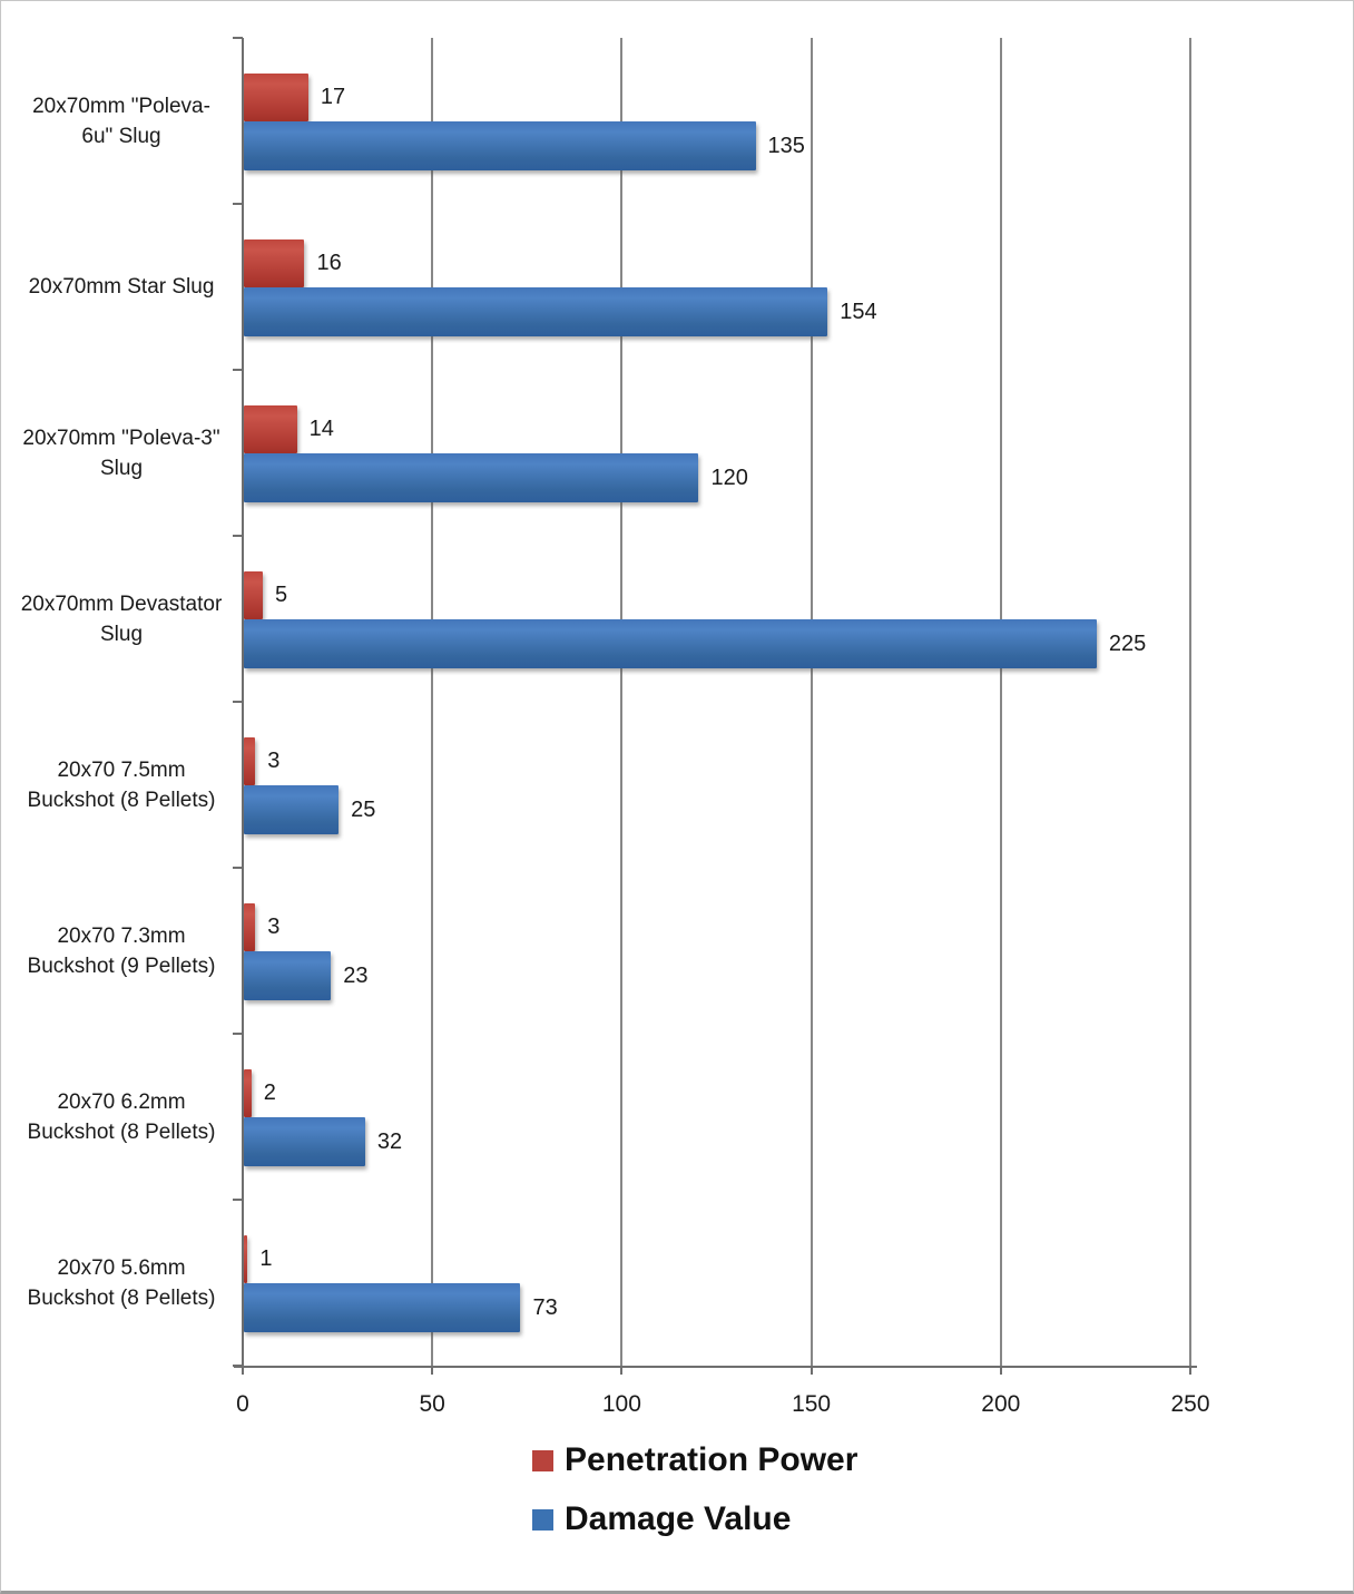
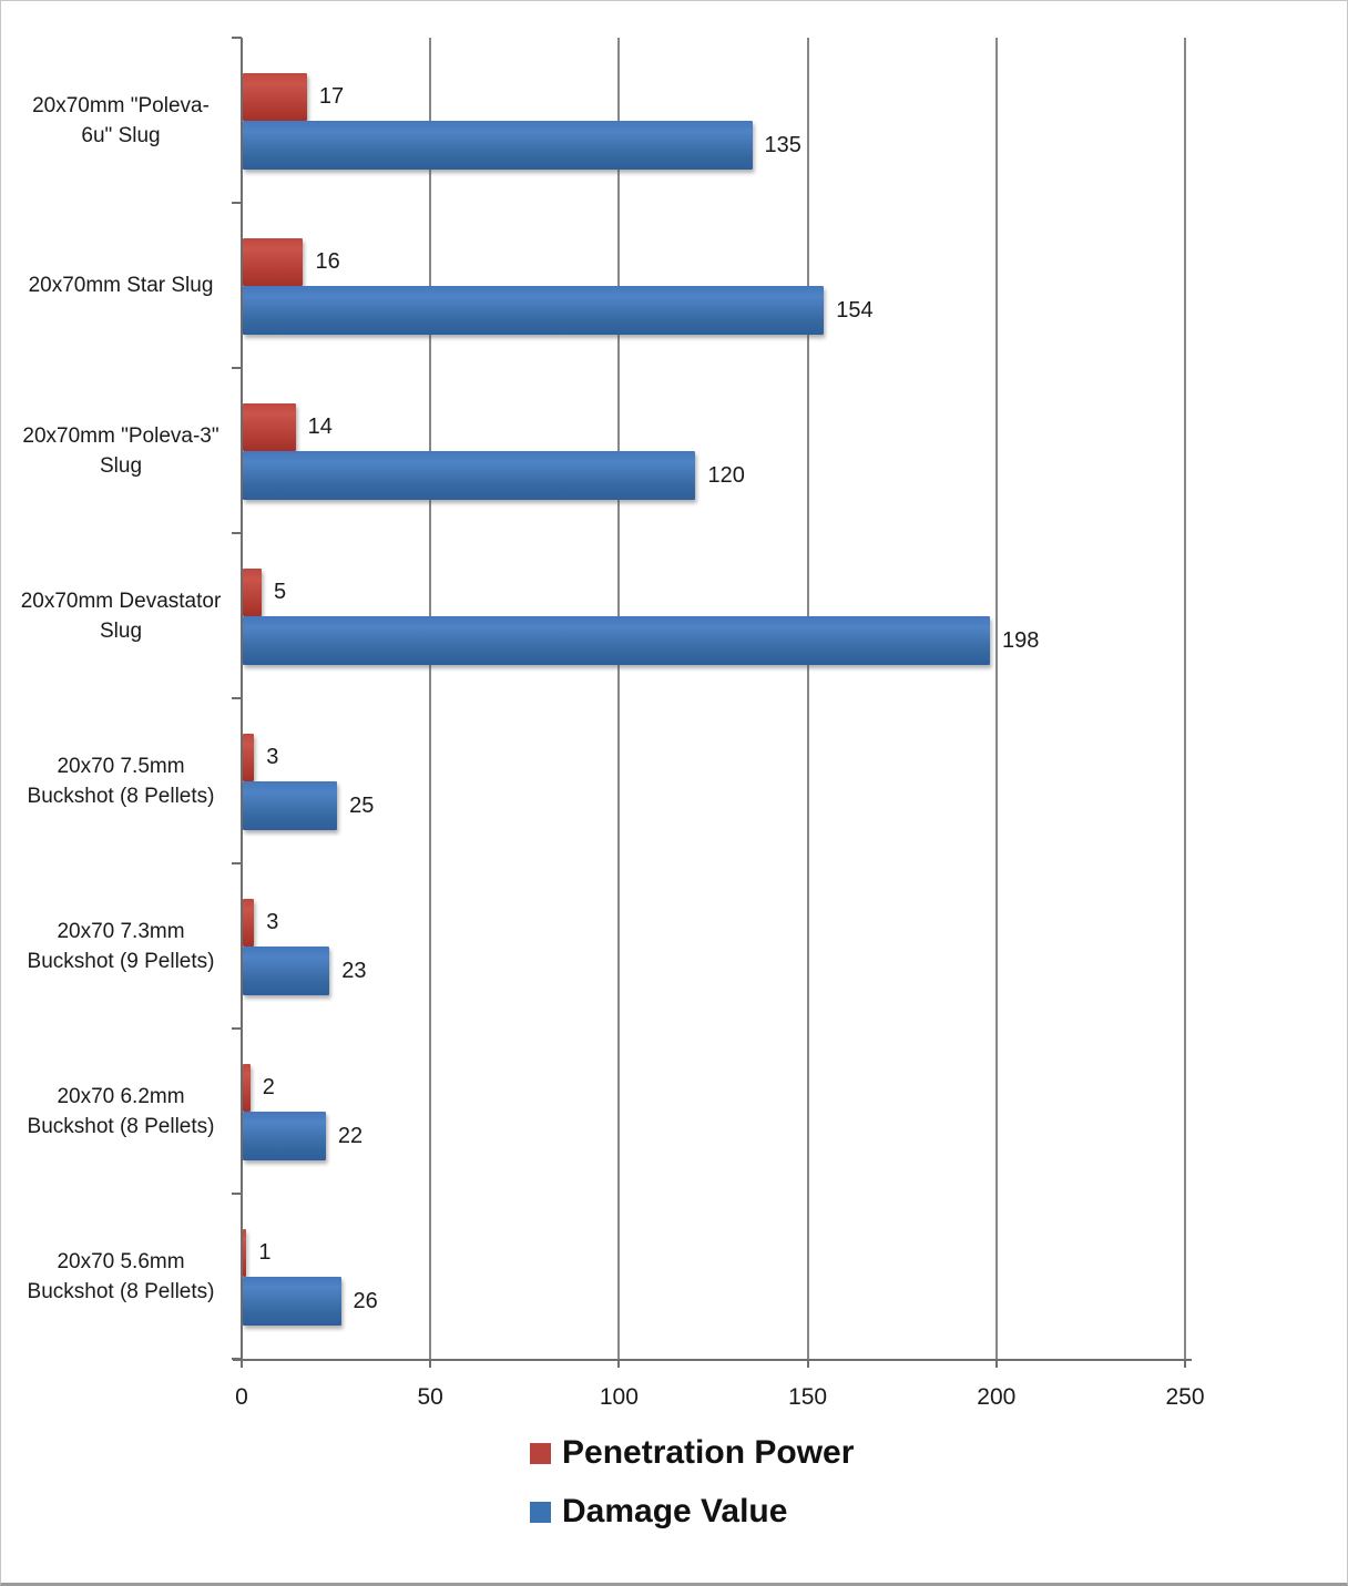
Damage Value/20x70mm Devastator Slug: 225 -> 198
Damage Value/20x70 6.2mm Buckshot (8 Pellets): 32 -> 22
Damage Value/20x70 5.6mm Buckshot (8 Pellets): 73 -> 26
